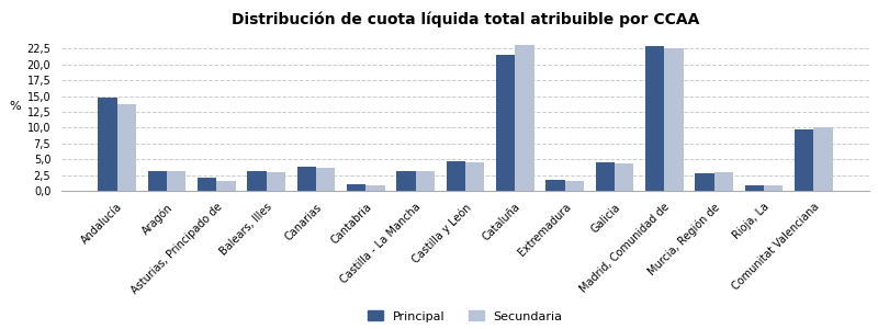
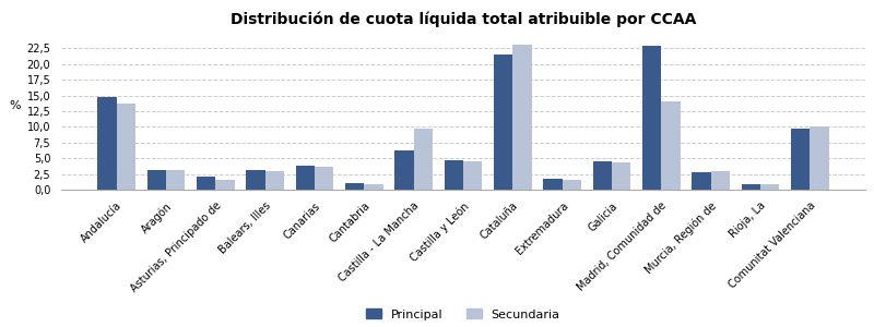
Principal/Castilla - La Mancha: 3,1 -> 6,2
Secundaria/Castilla - La Mancha: 3,2 -> 9,8
Secundaria/Madrid, Comunidad de: 22,6 -> 14,0
